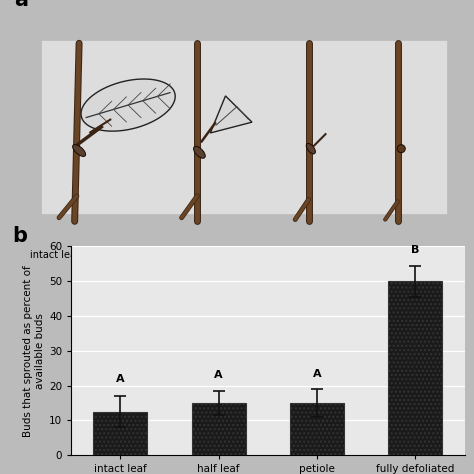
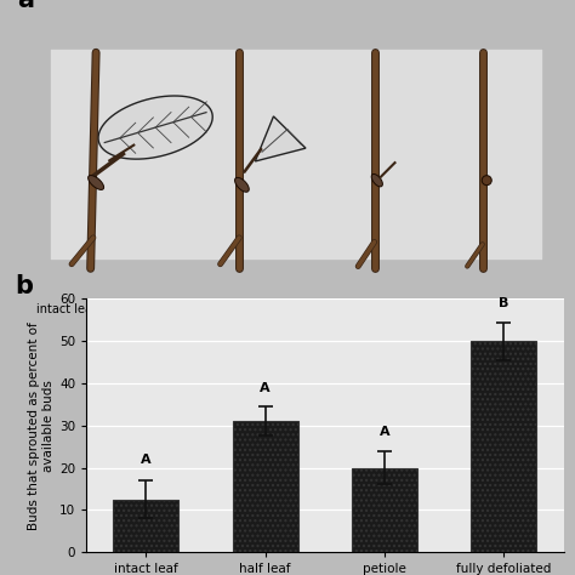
half leaf: 15.0 -> 31.0
petiole: 15.0 -> 20.0
